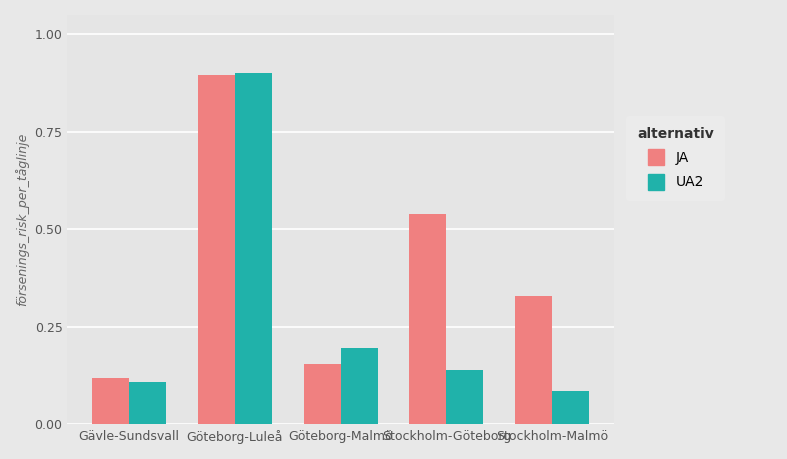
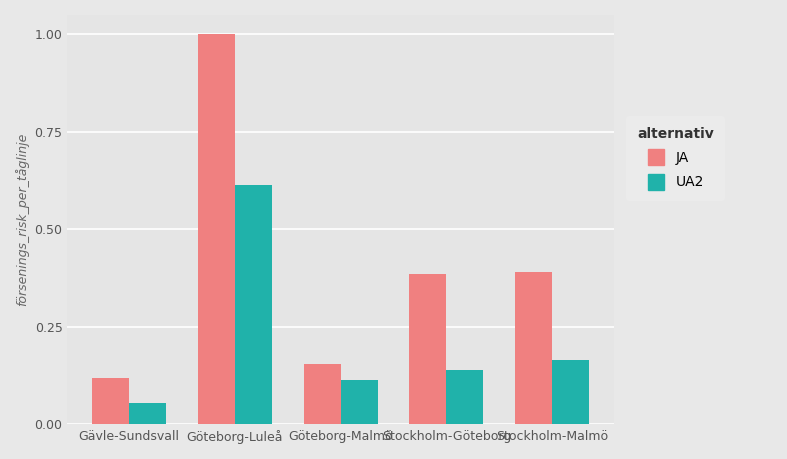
UA2/Gävle-Sundsvall: 0.110 -> 0.055
JA/Göteborg-Luleå: 0.895 -> 1.000
UA2/Göteborg-Luleå: 0.900 -> 0.615
UA2/Göteborg-Malmö: 0.195 -> 0.115
JA/Stockholm-Göteborg: 0.540 -> 0.385
JA/Stockholm-Malmö: 0.330 -> 0.390
UA2/Stockholm-Malmö: 0.085 -> 0.165
